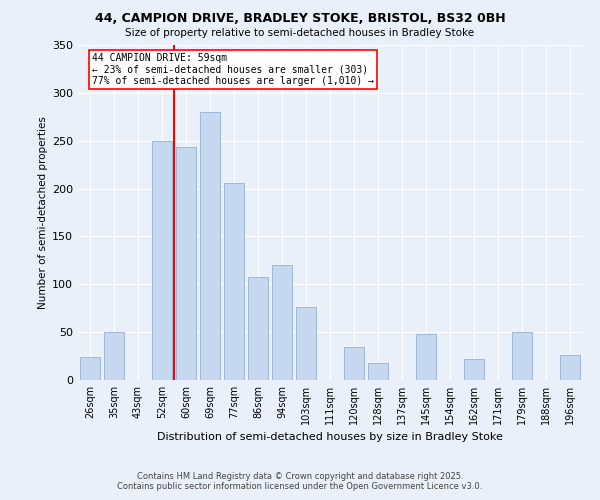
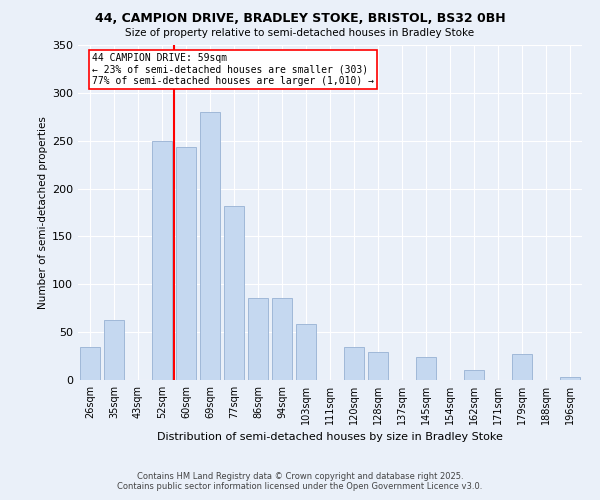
26sqm: 24 -> 35
35sqm: 50 -> 63
77sqm: 206 -> 182
86sqm: 108 -> 86
94sqm: 120 -> 86
103sqm: 76 -> 58
128sqm: 18 -> 29
145sqm: 48 -> 24
162sqm: 22 -> 10
179sqm: 50 -> 27
196sqm: 26 -> 3
